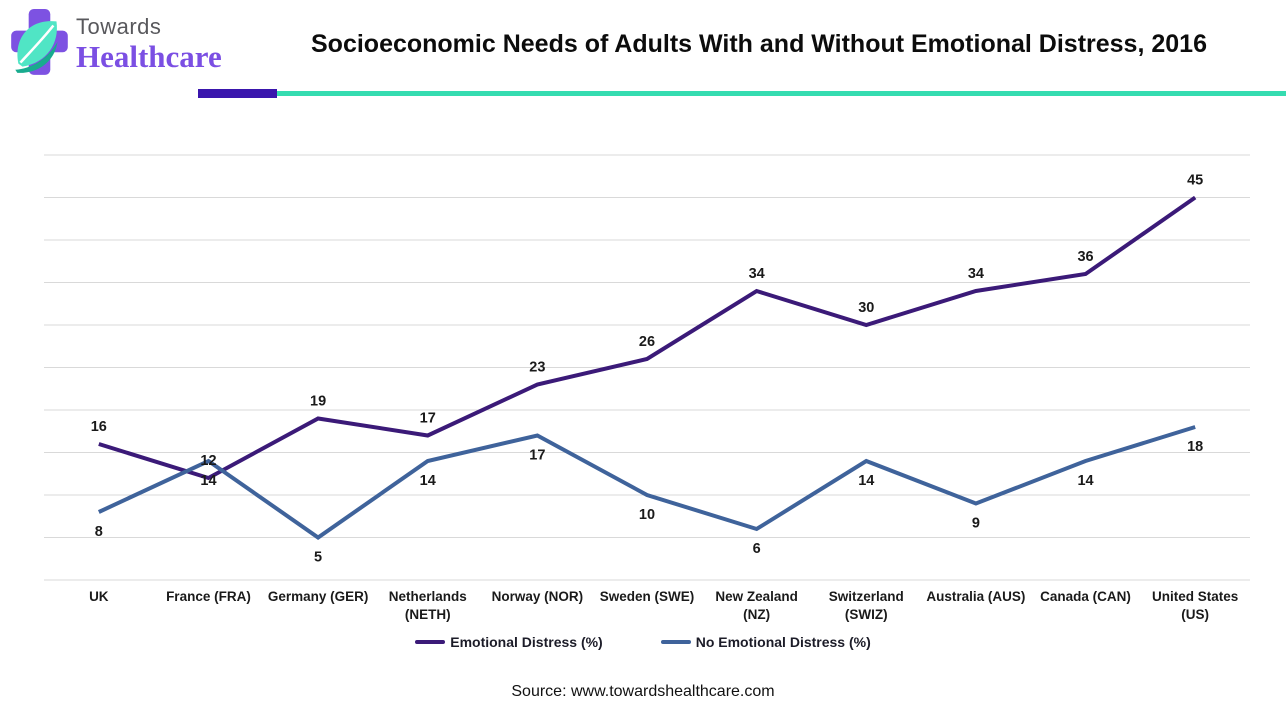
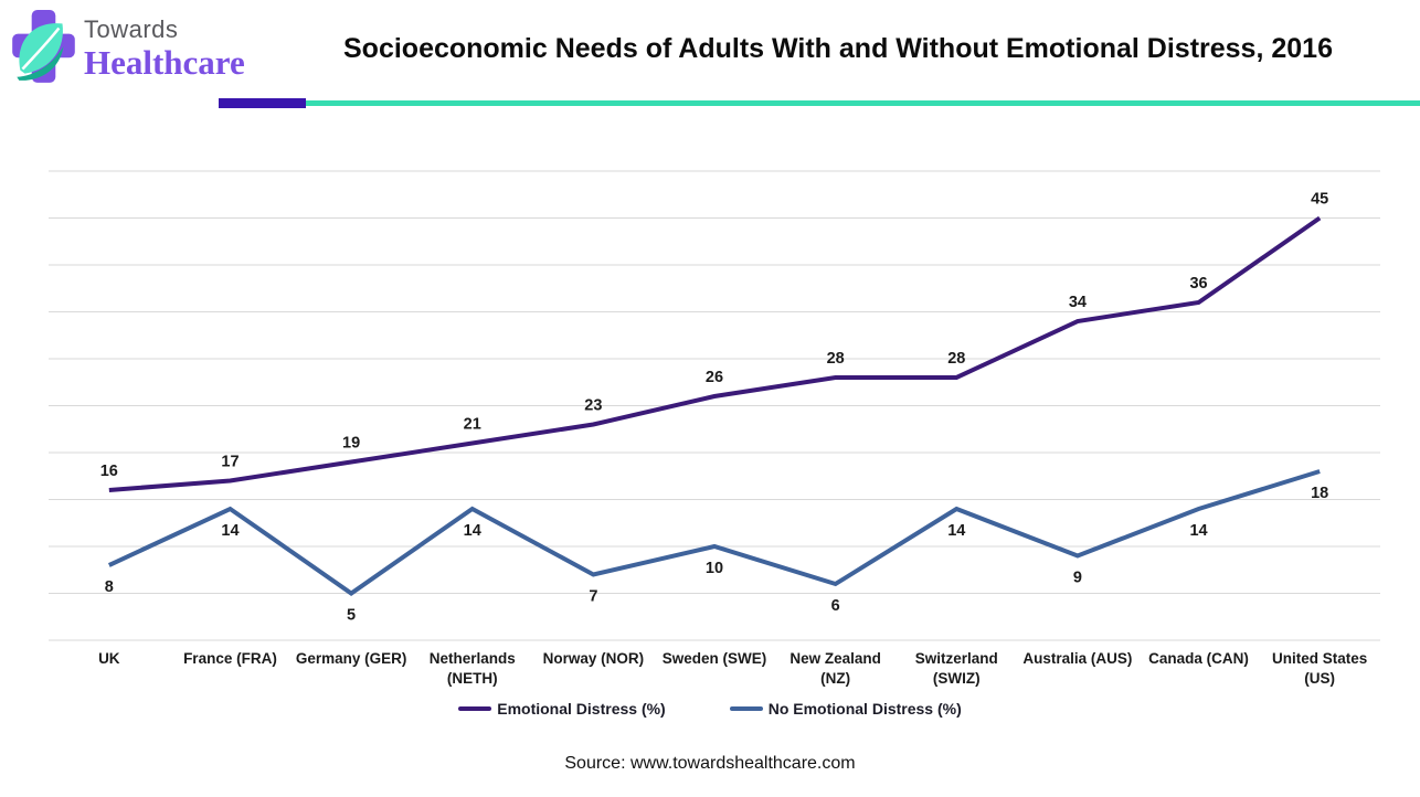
Emotional Distress (%)/France (FRA): 12 -> 17
Emotional Distress (%)/Netherlands (NETH): 17 -> 21
No Emotional Distress (%)/Norway (NOR): 17 -> 7
Emotional Distress (%)/New Zealand (NZ): 34 -> 28
Emotional Distress (%)/Switzerland (SWIZ): 30 -> 28
